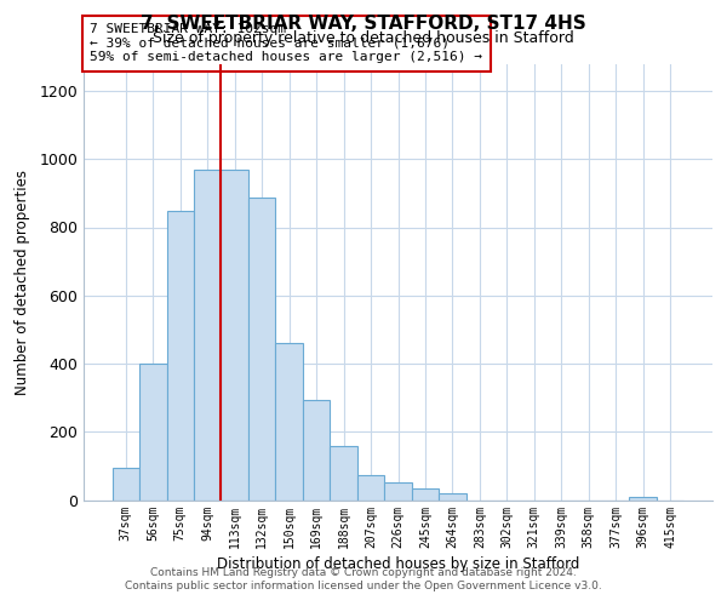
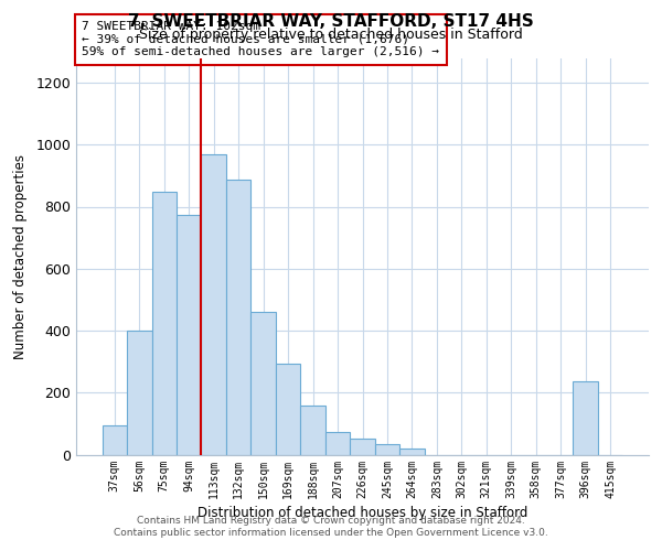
94sqm: 968 -> 775
396sqm: 10 -> 235
